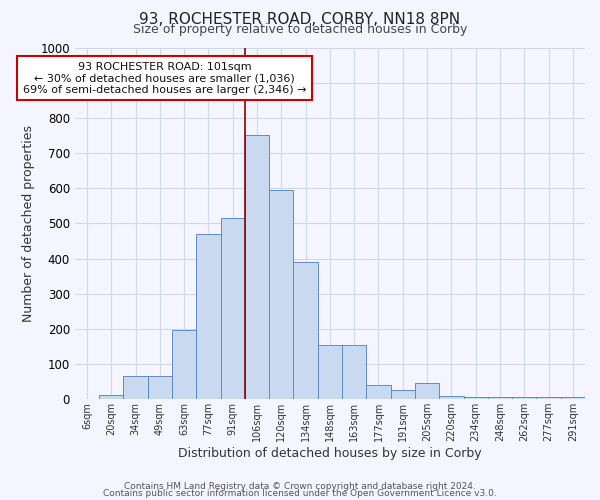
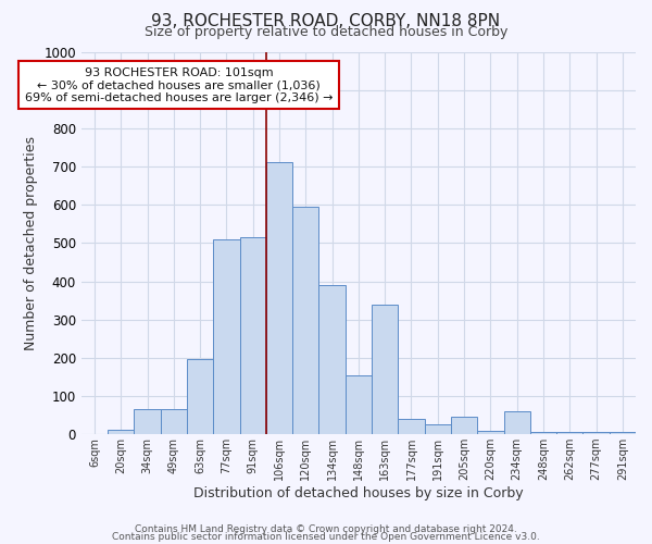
77sqm: 470 -> 510
106sqm: 750 -> 710
163sqm: 155 -> 340
234sqm: 5 -> 60
